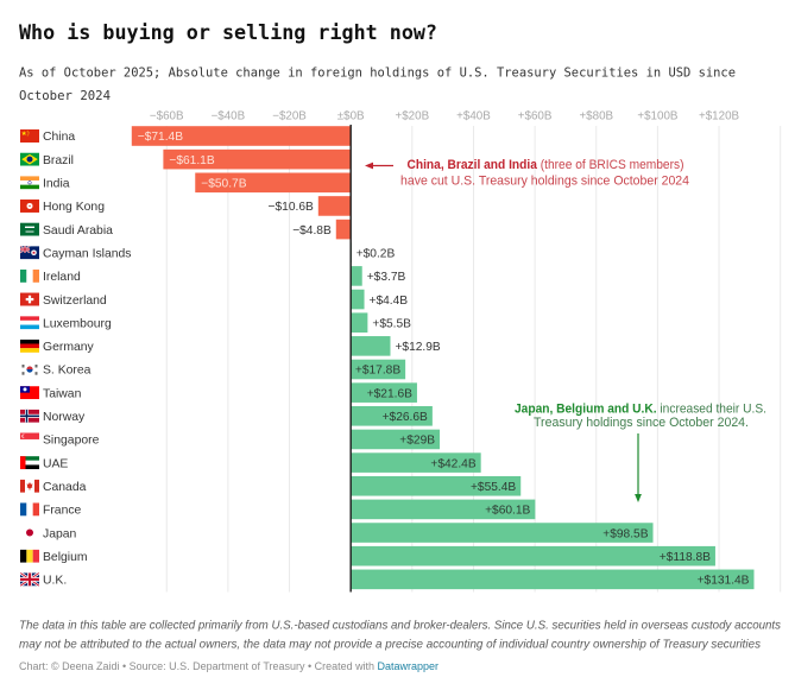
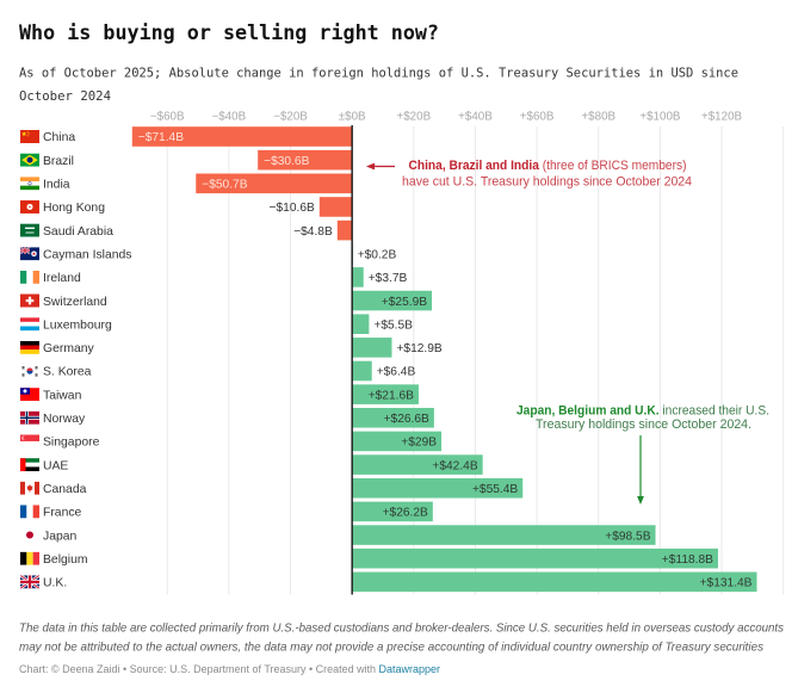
Brazil: −$61.1B -> −$30.6B
Switzerland: +$4.4B -> +$25.9B
S. Korea: +$17.8B -> +$6.4B
France: +$60.1B -> +$26.2B
